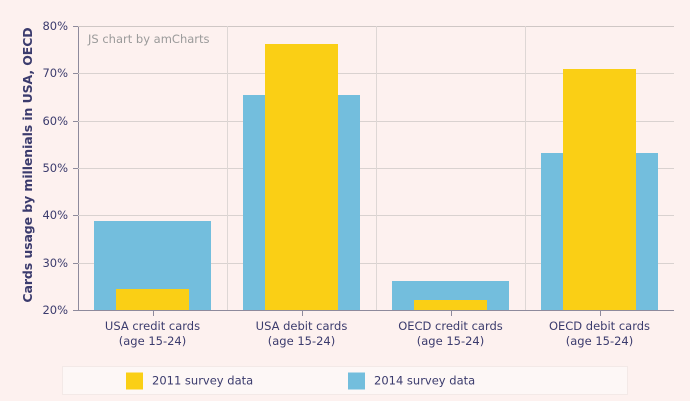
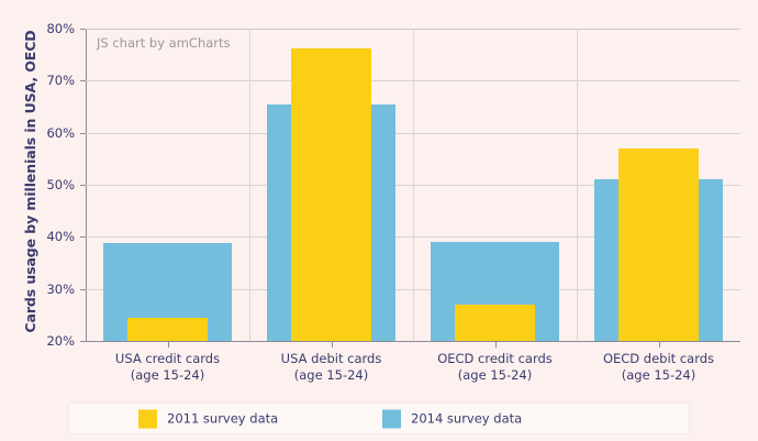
2011 survey data/OECD credit cards (age 15-24): 22% -> 27%
2014 survey data/OECD credit cards (age 15-24): 26% -> 39%
2011 survey data/OECD debit cards (age 15-24): 71% -> 57%
2014 survey data/OECD debit cards (age 15-24): 53% -> 51%
